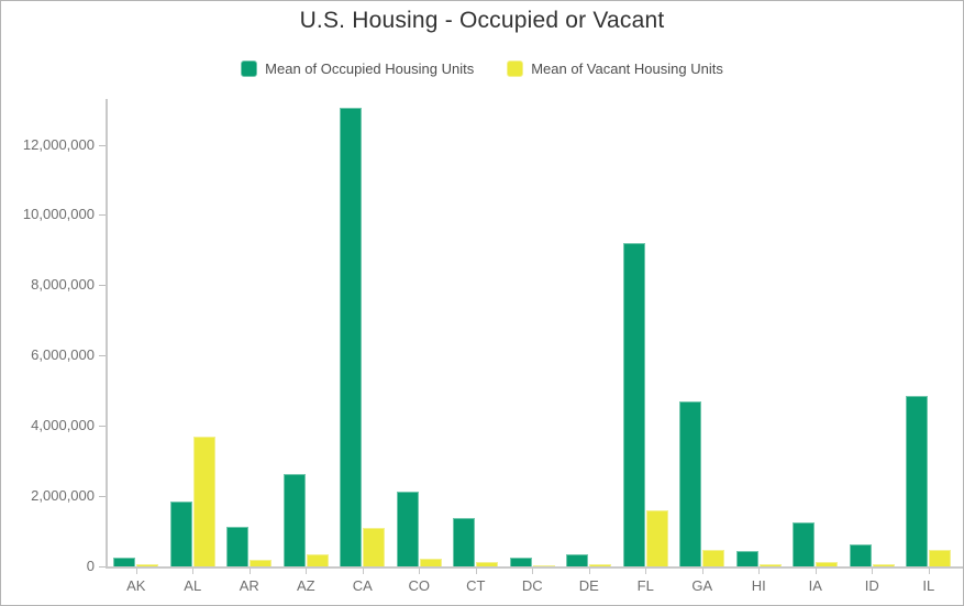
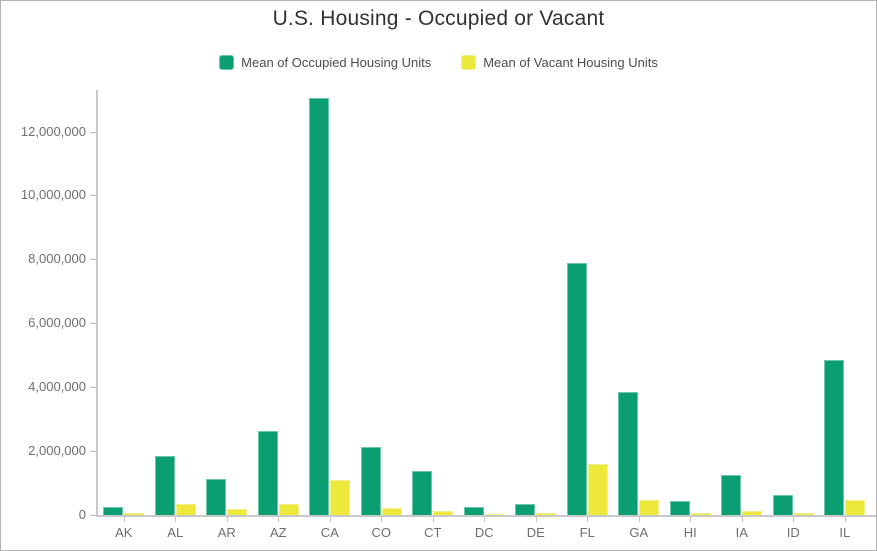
Mean of Vacant Housing Units/AL: 3700000 -> 400000
Mean of Occupied Housing Units/FL: 9200000 -> 7900000
Mean of Occupied Housing Units/GA: 4700000 -> 3800000
